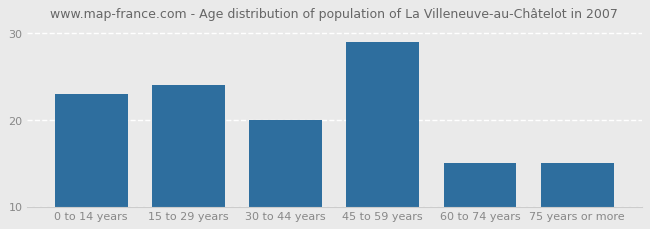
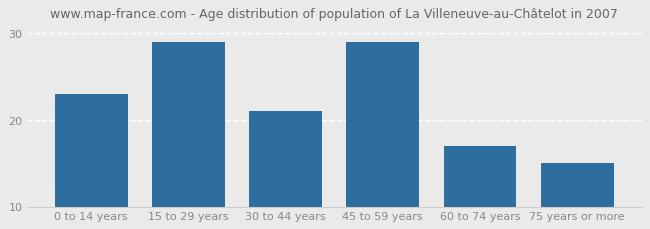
15 to 29 years: 24 -> 29
30 to 44 years: 20 -> 21
60 to 74 years: 15 -> 17
